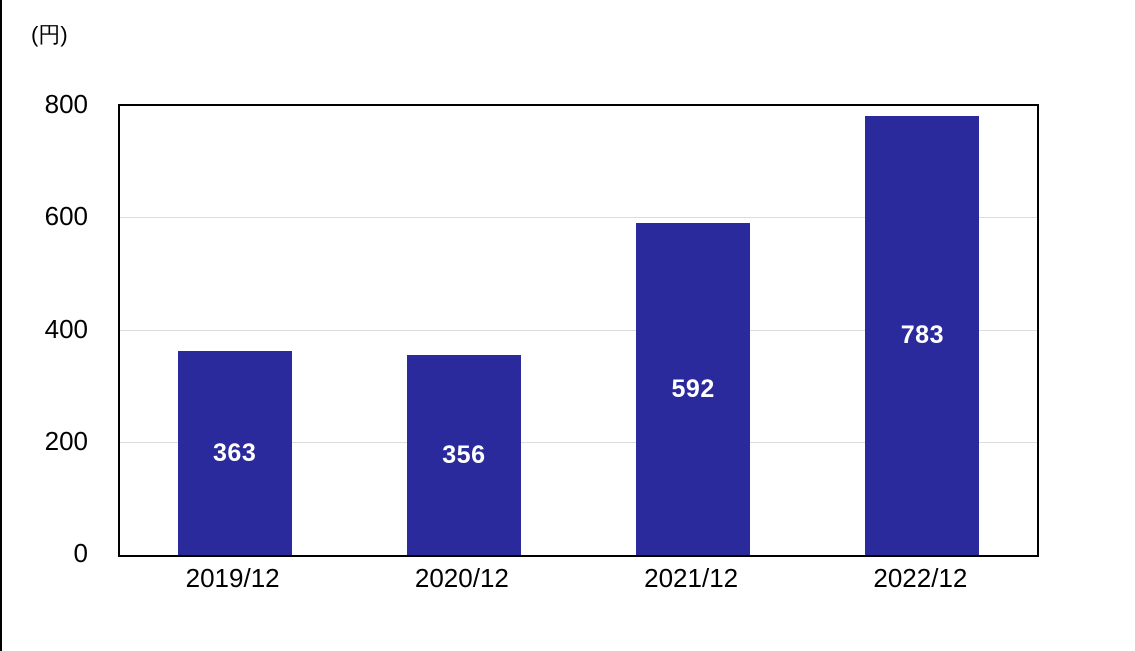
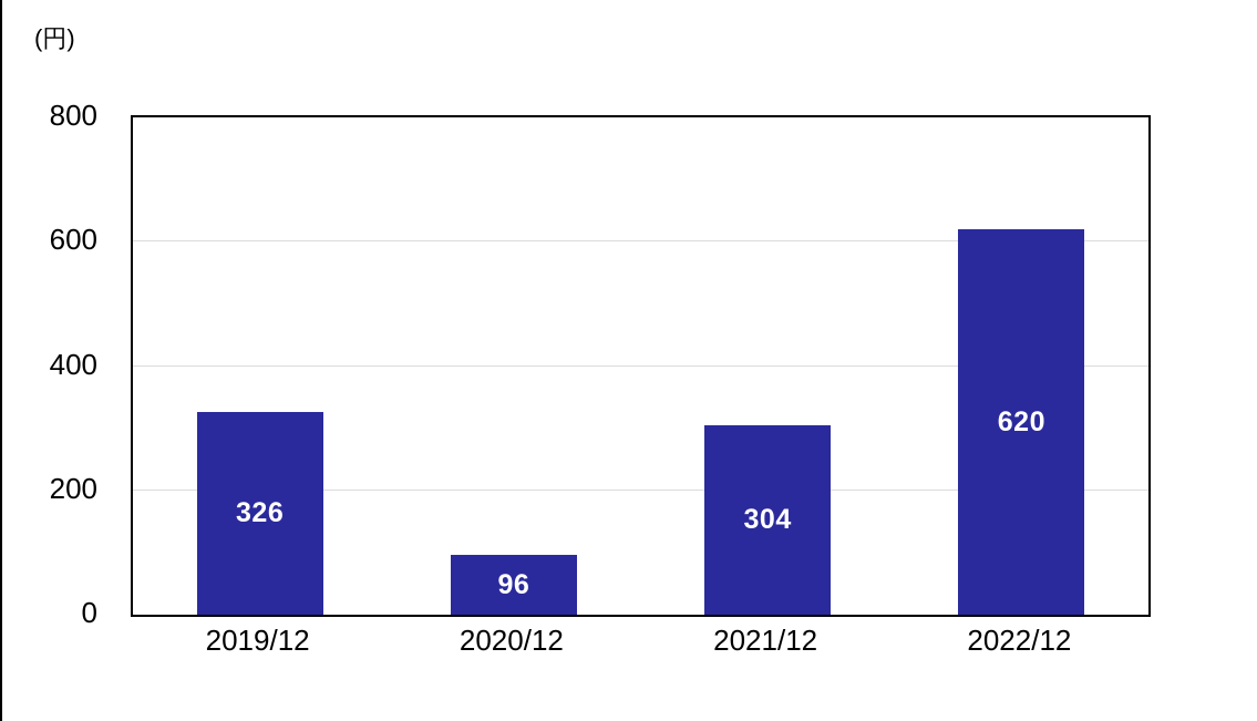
2019/12: 363 -> 326
2020/12: 356 -> 96
2021/12: 592 -> 304
2022/12: 783 -> 620
